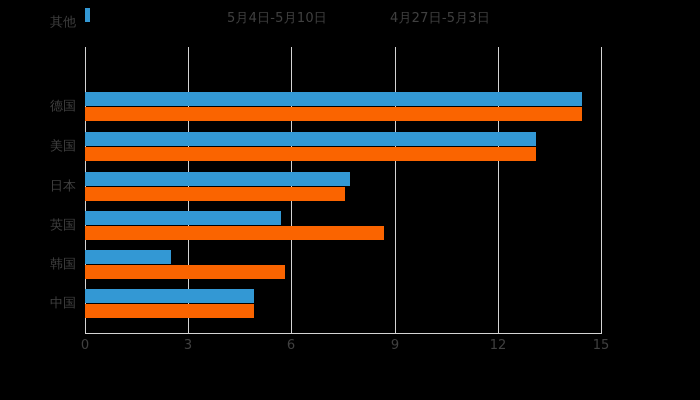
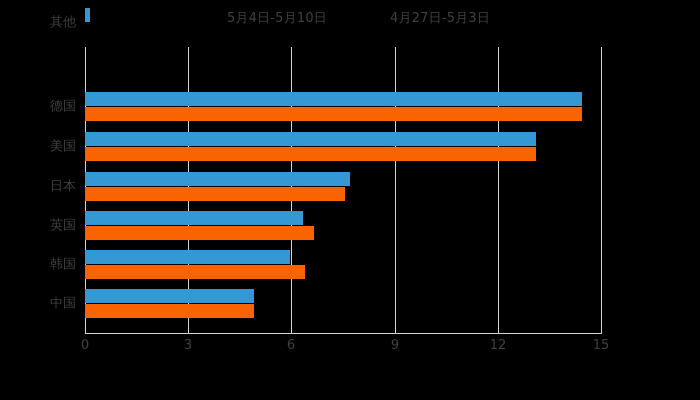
5月4日-5月10日/英国: 5.7 -> 6.3
4月27日-5月3日/英国: 8.7 -> 6.7
5月4日-5月10日/韩国: 2.5 -> 6.0
4月27日-5月3日/韩国: 5.8 -> 6.4
